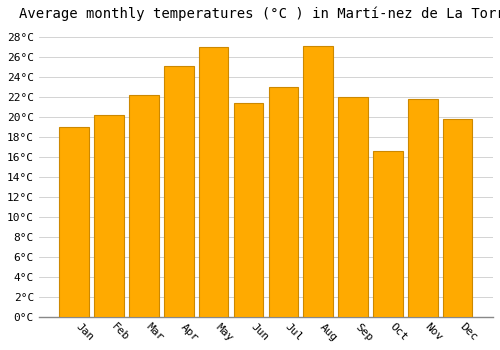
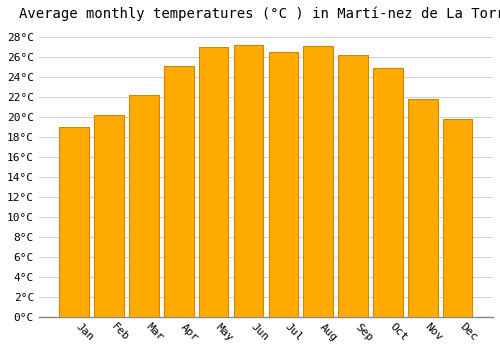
Jun: 21.4°C -> 27.2°C
Jul: 23.0°C -> 26.5°C
Sep: 22.0°C -> 26.2°C
Oct: 16.6°C -> 24.9°C
